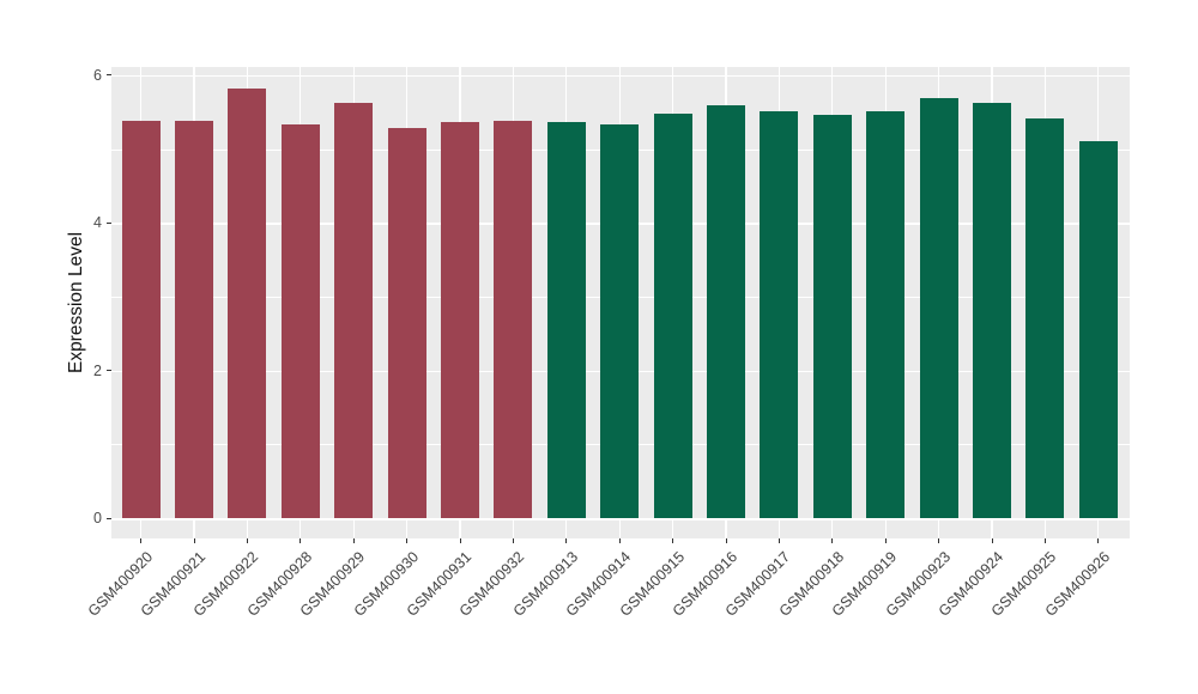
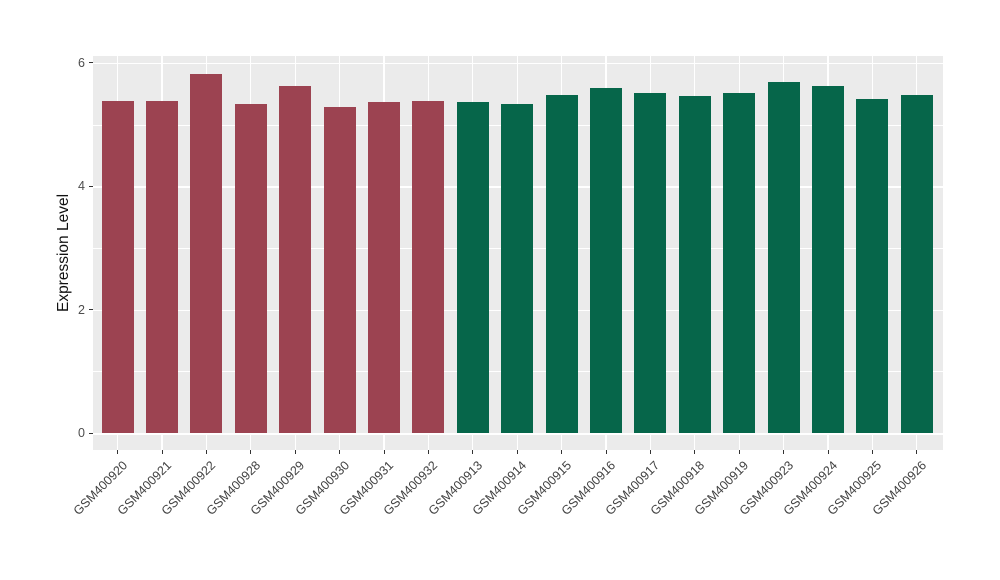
GSM400926: 5.1 -> 5.5
